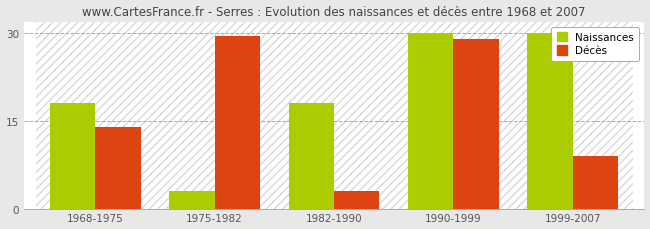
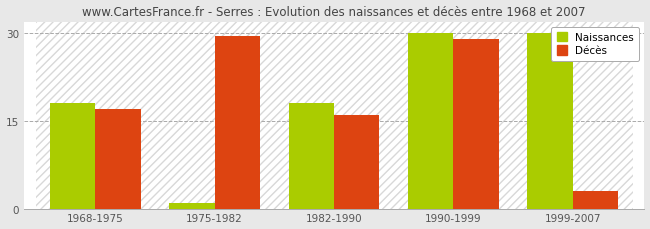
Décès/1968-1975: 14.0 -> 17.0
Naissances/1975-1982: 3 -> 1
Décès/1982-1990: 3.0 -> 16.0
Décès/1999-2007: 9.0 -> 3.0
